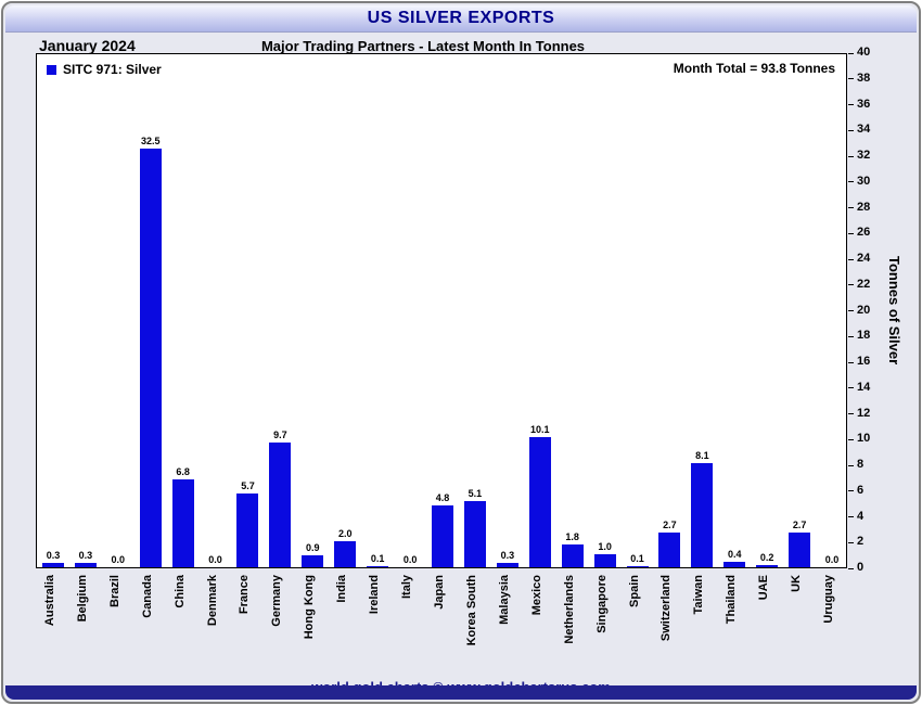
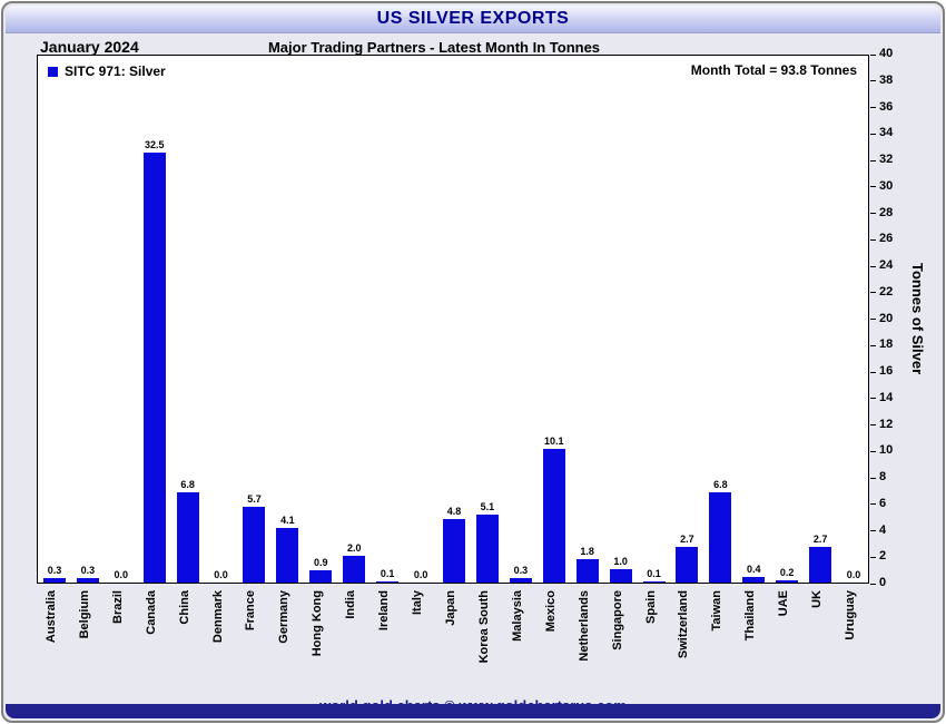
Germany: 9.7 -> 4.1
Taiwan: 8.1 -> 6.8
